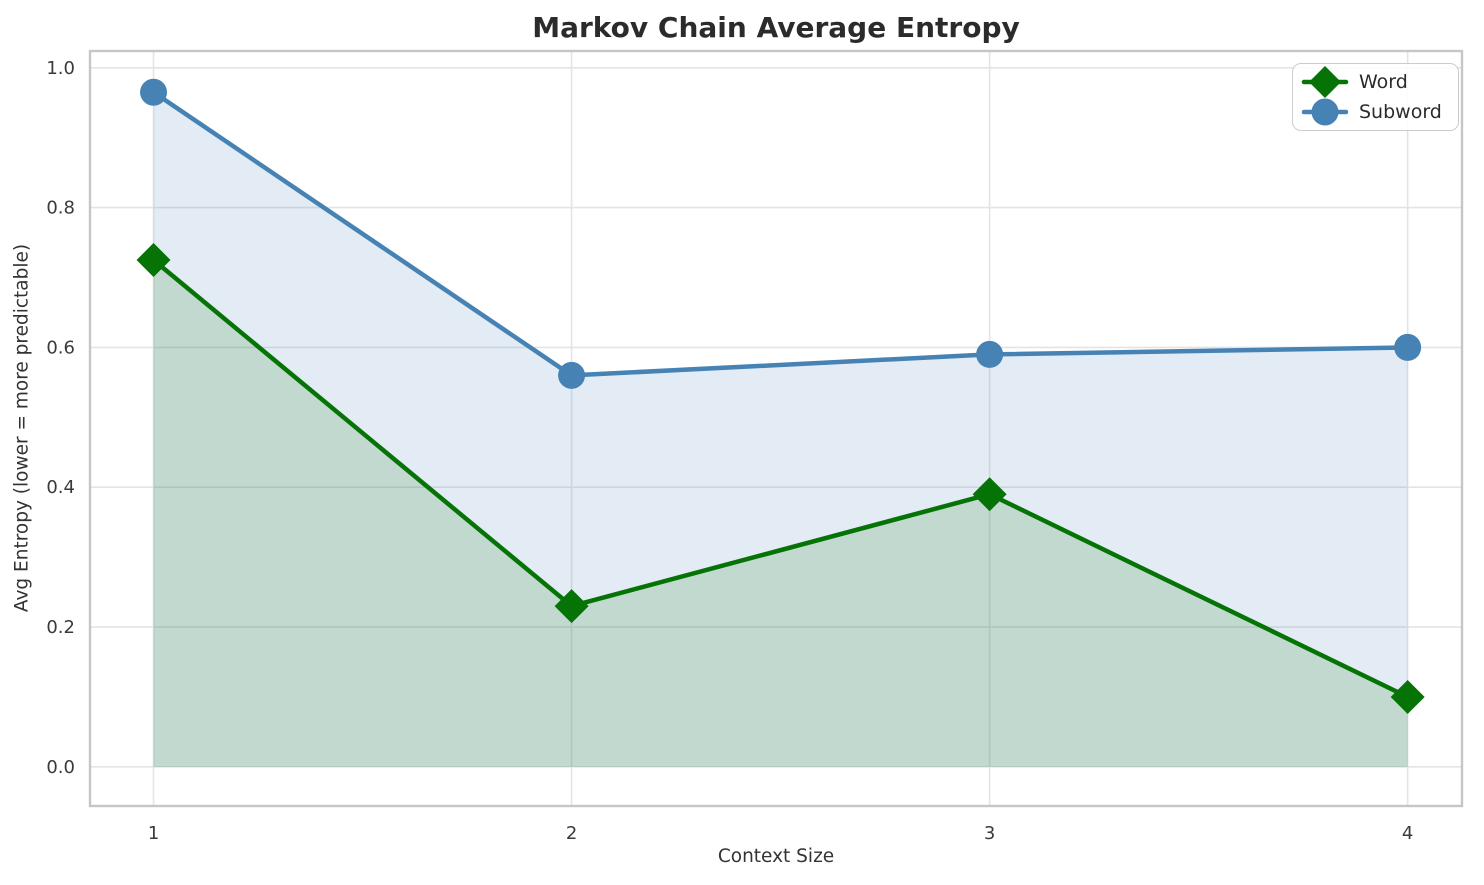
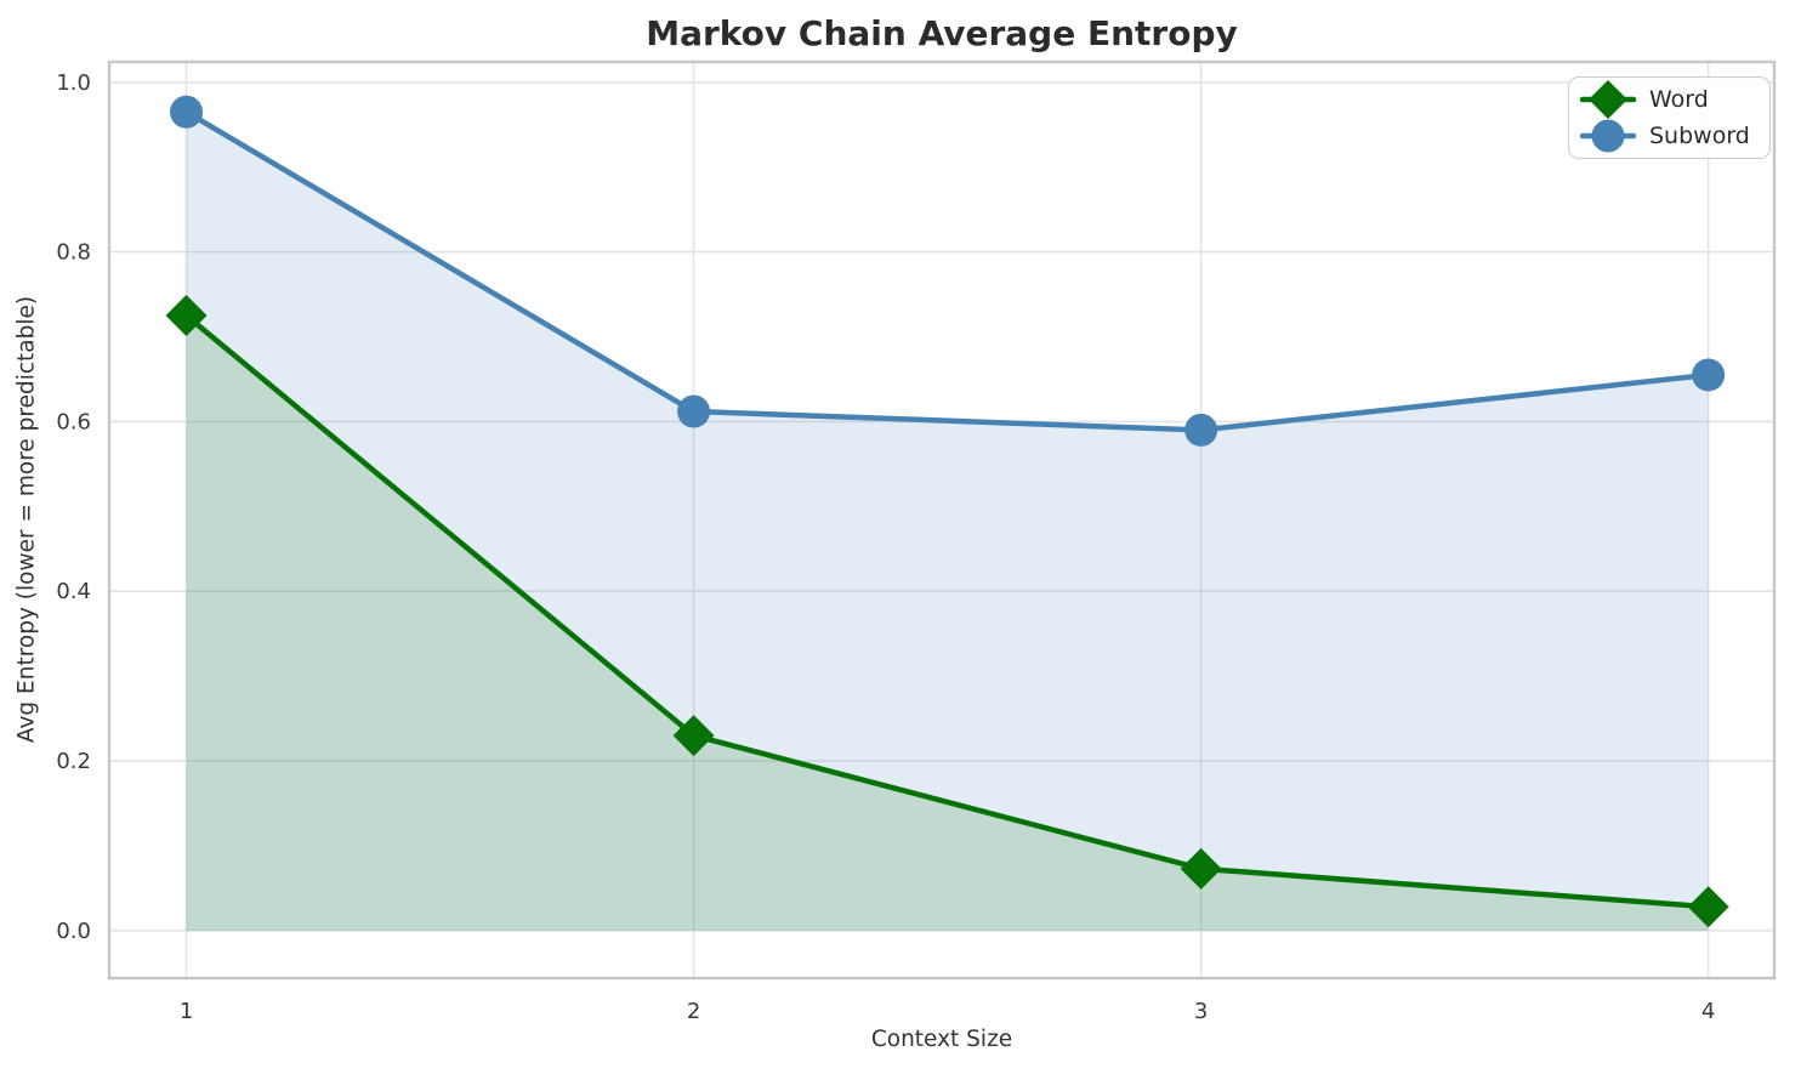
Subword/2: 0.56 -> 0.61
Word/3: 0.39 -> 0.07
Word/4: 0.10 -> 0.03
Subword/4: 0.60 -> 0.66
